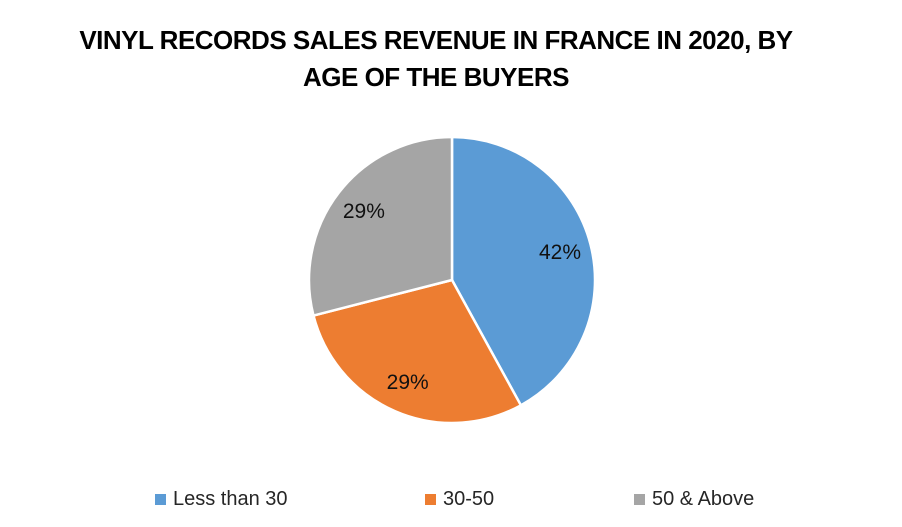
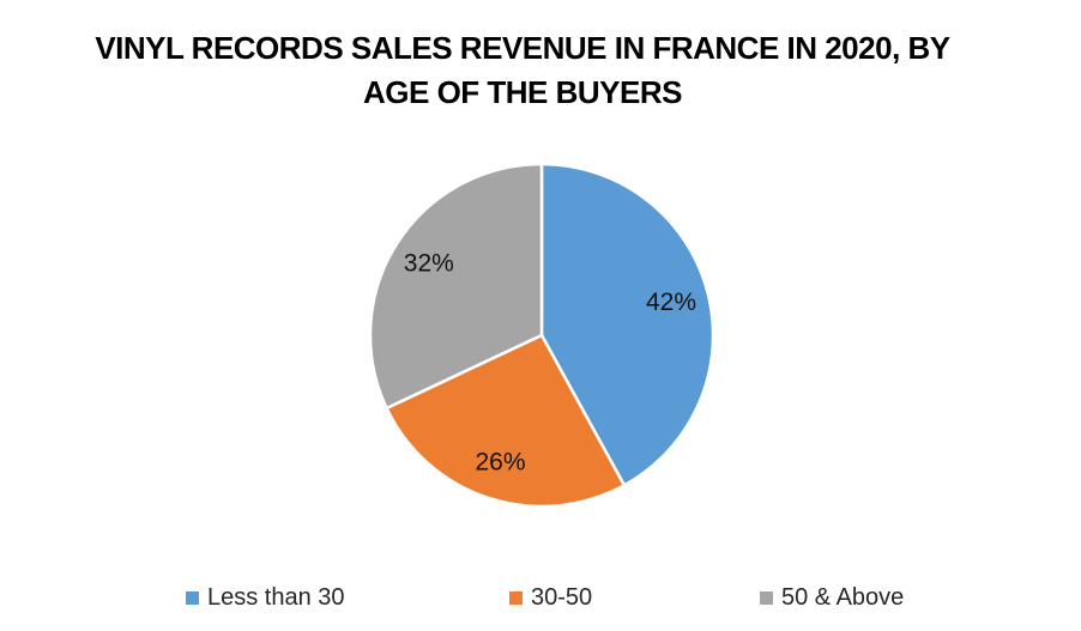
30-50: 29% -> 26%
50 & Above: 29% -> 32%
